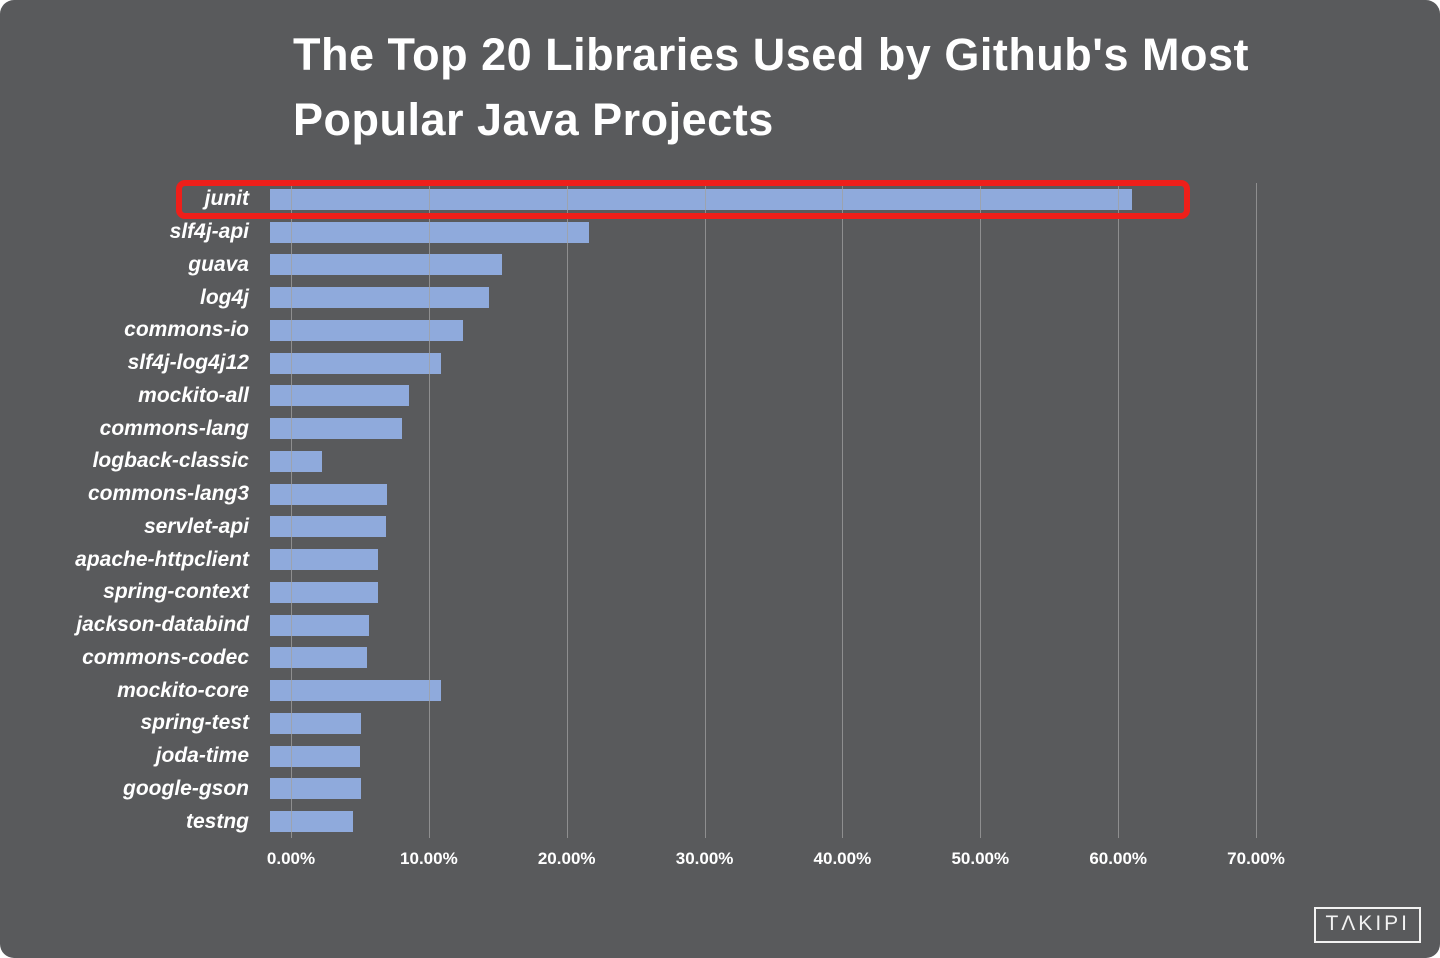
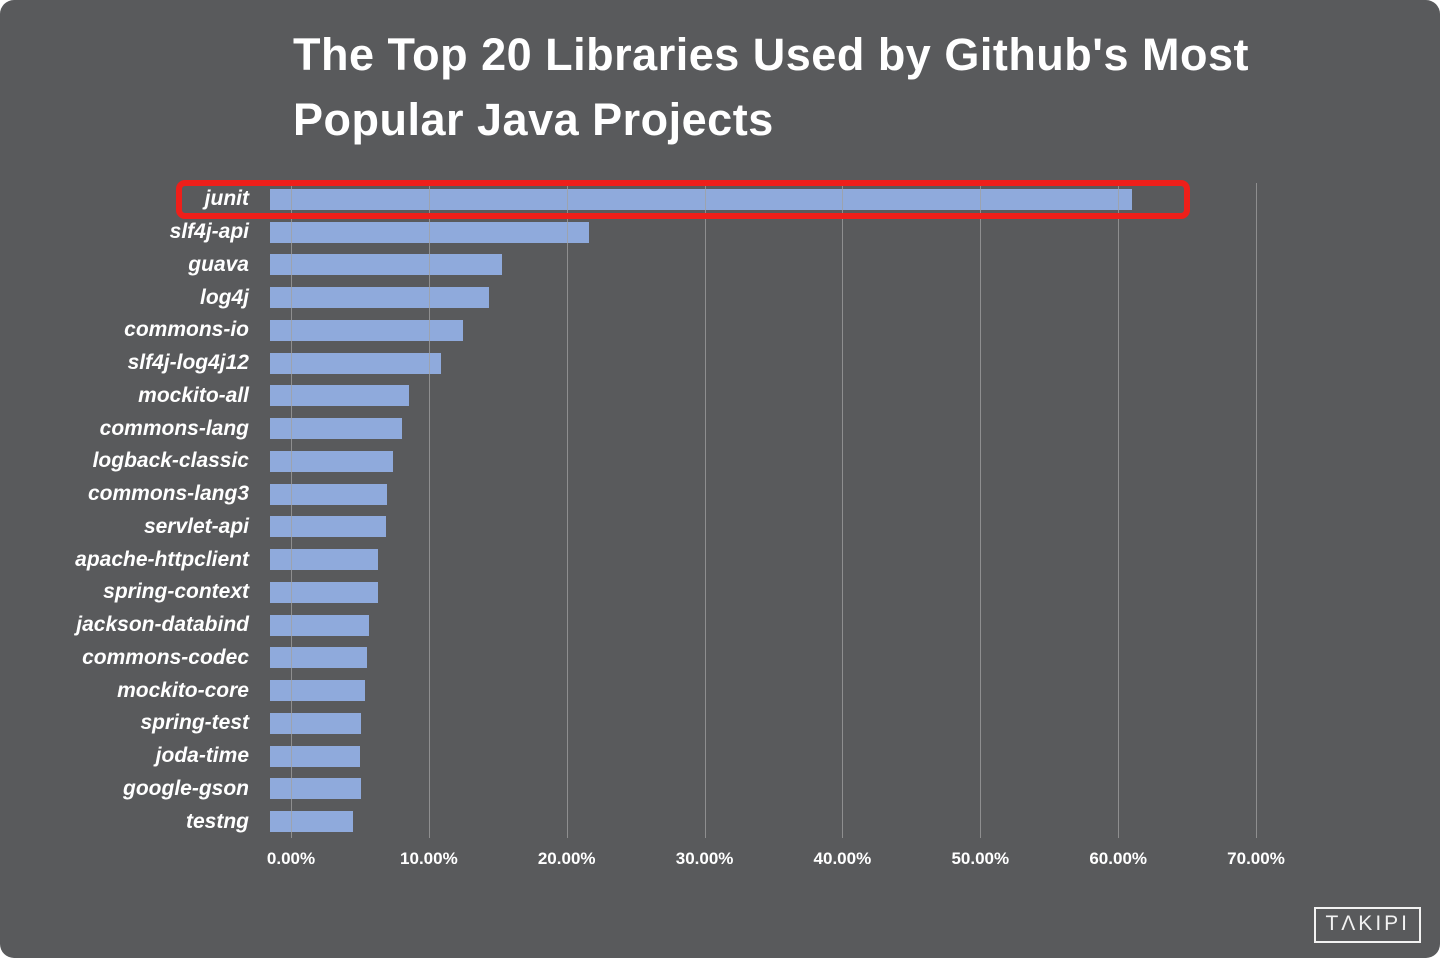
logback-classic: 3.8% -> 8.9%
mockito-core: 12.4% -> 6.9%
